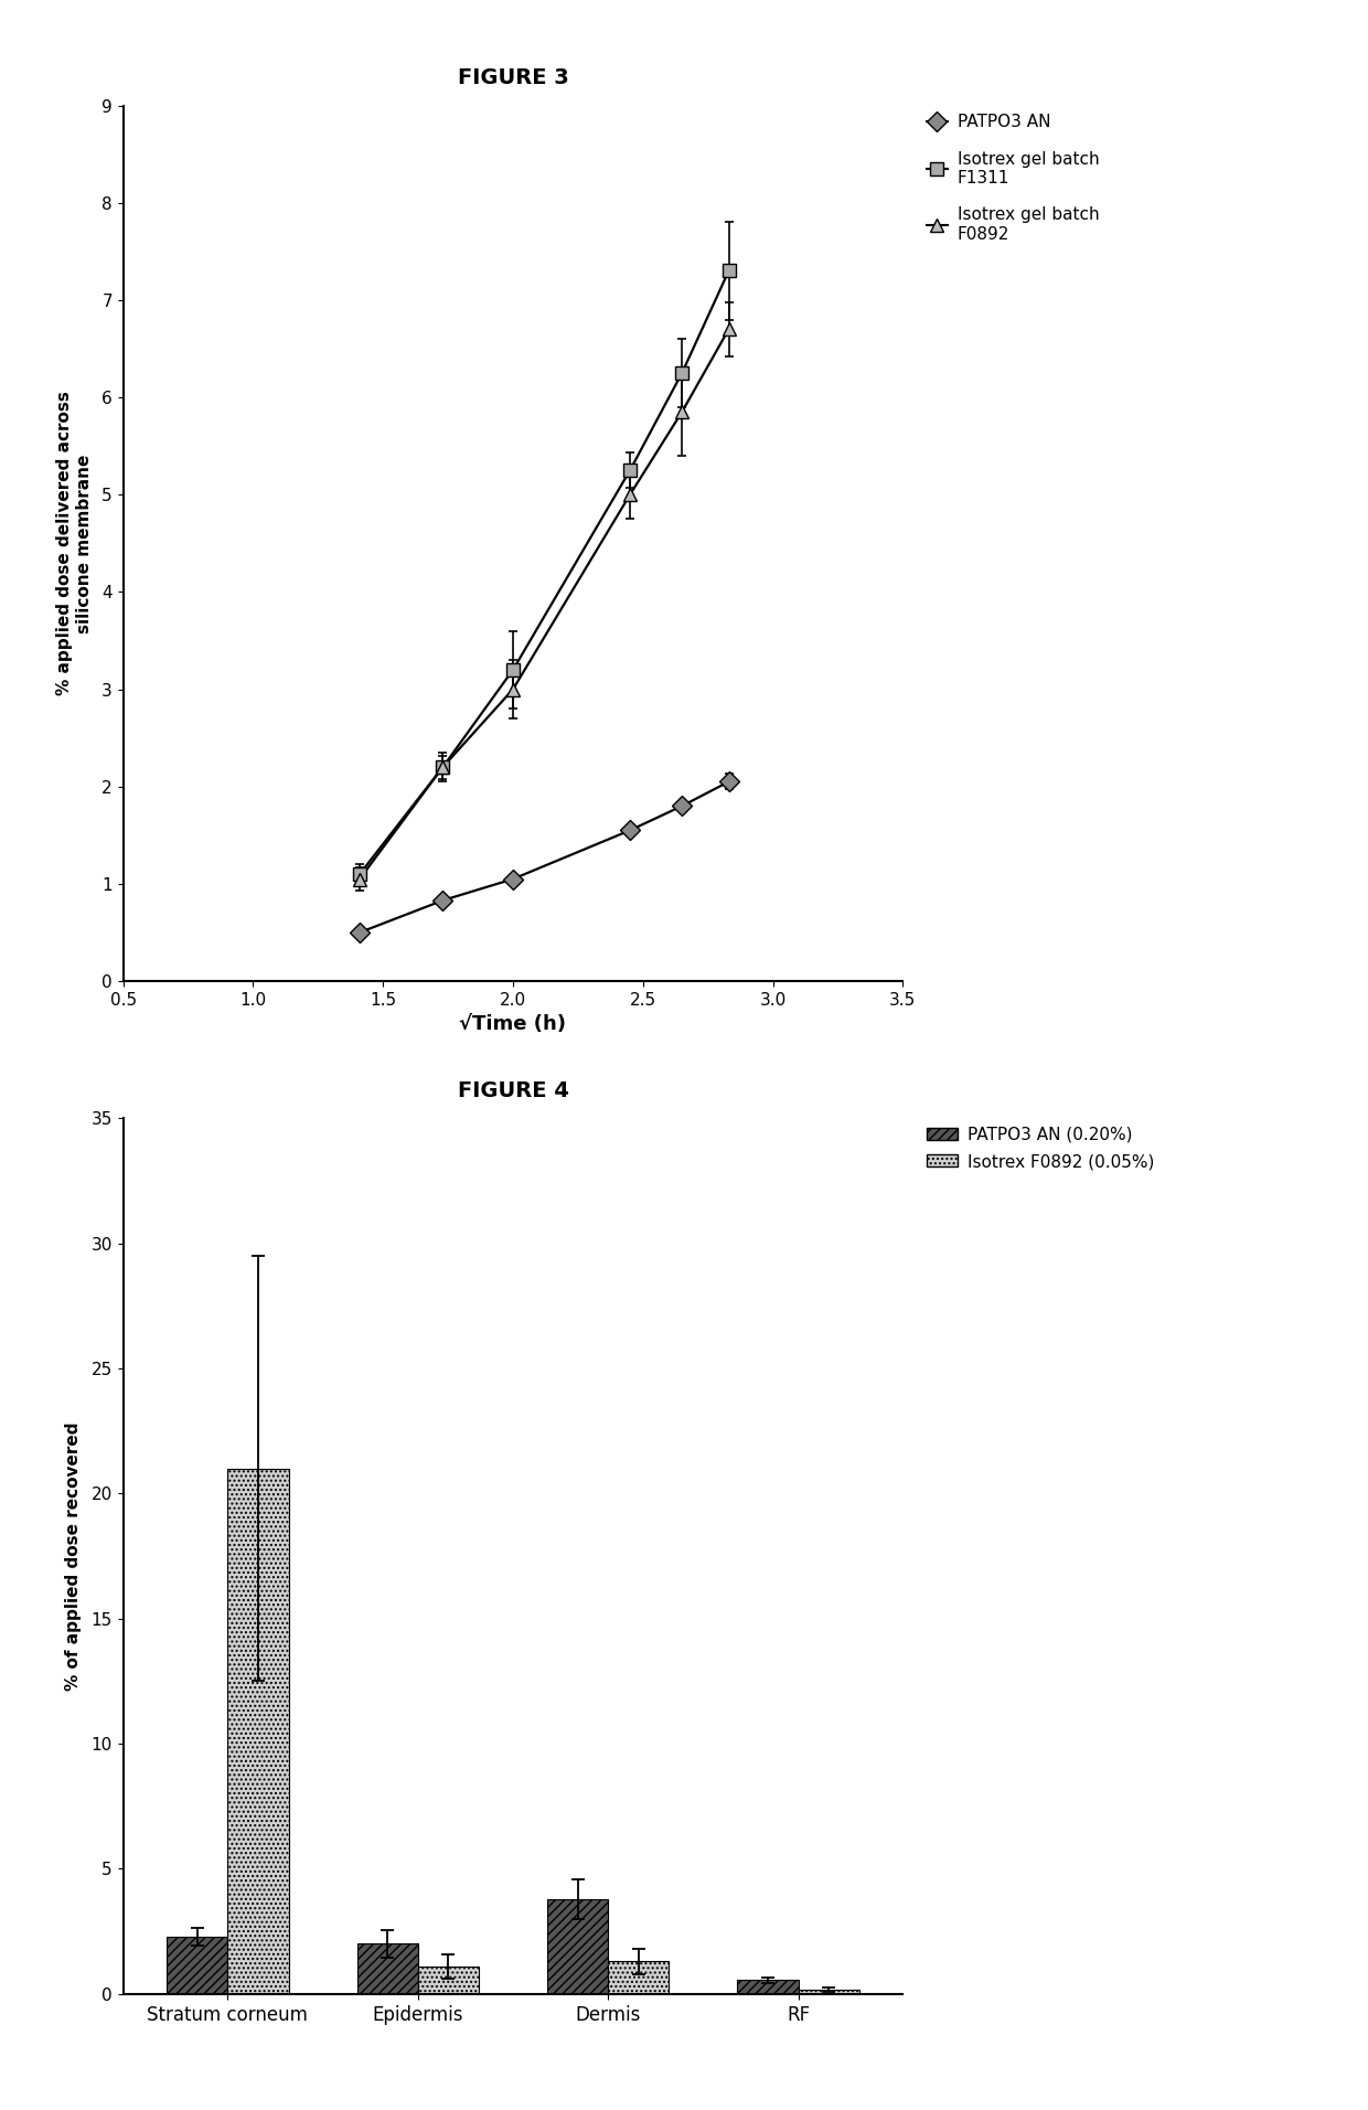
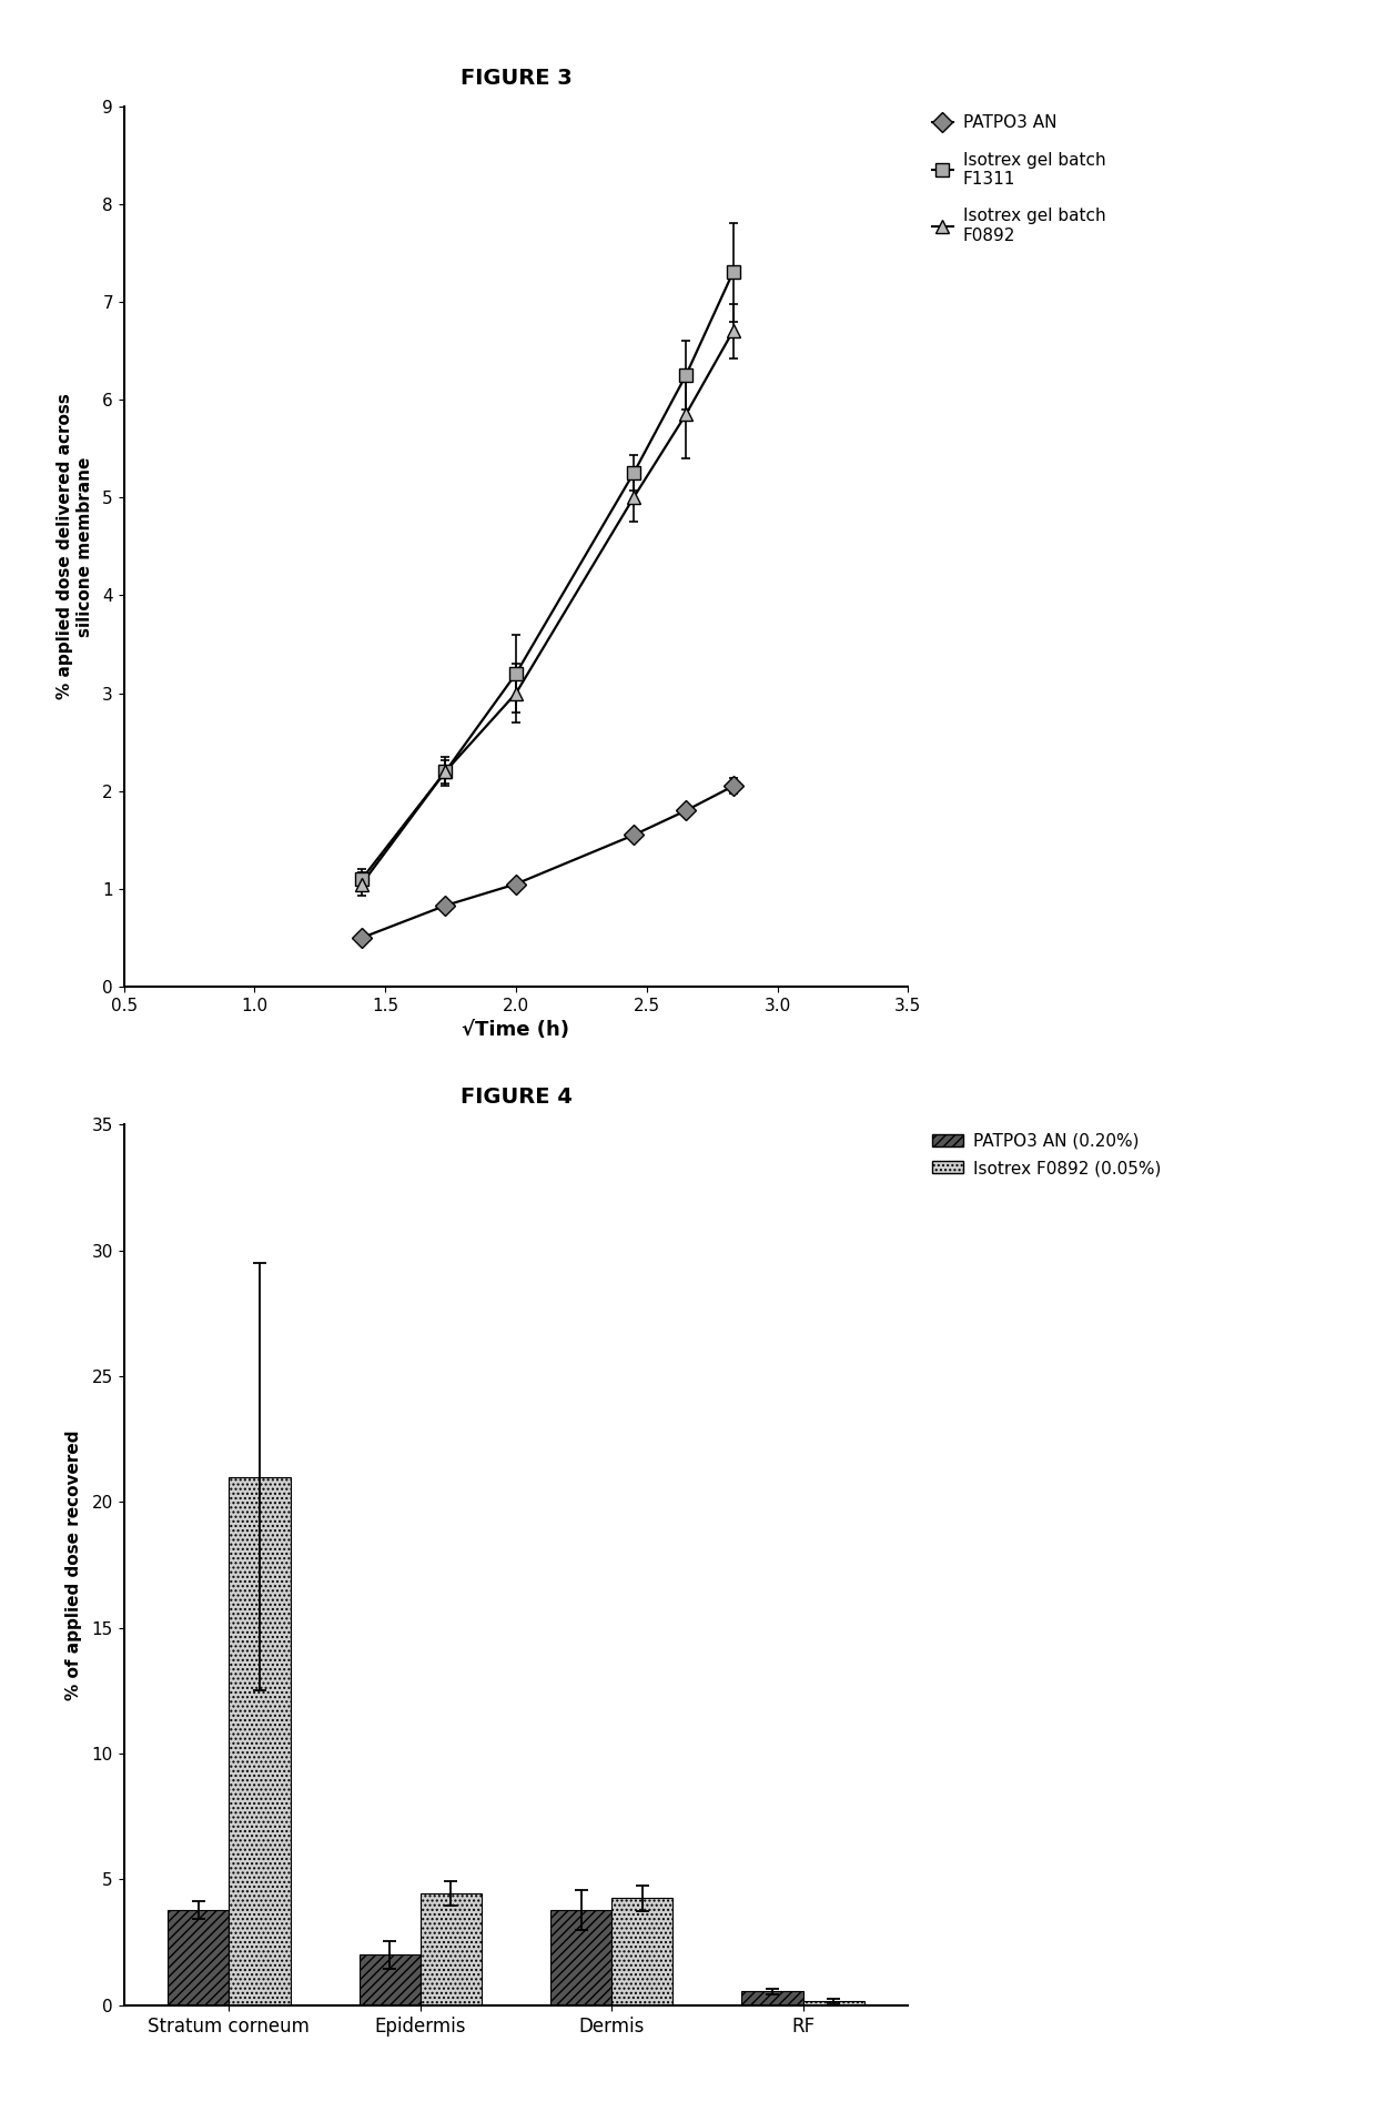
FIGURE 4/PATPO3 AN (0.20%)/Stratum corneum: 2.30 -> 3.80
FIGURE 4/Isotrex F0892 (0.05%)/Epidermis: 1.10 -> 4.45
FIGURE 4/Isotrex F0892 (0.05%)/Dermis: 1.30 -> 4.25
